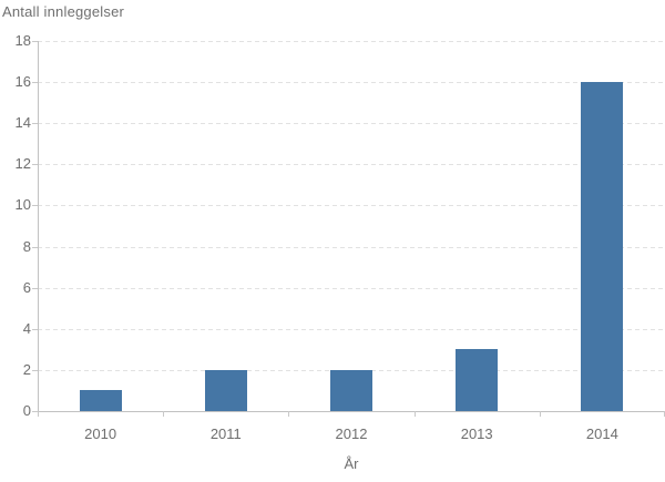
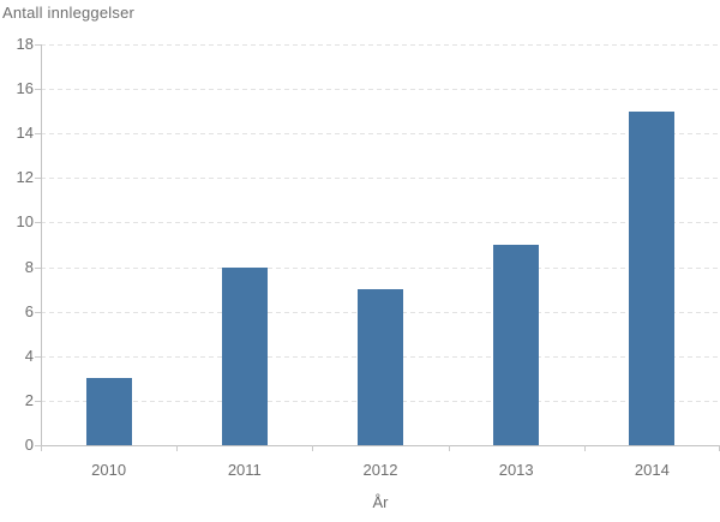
2010: 1 -> 3
2011: 2 -> 8
2012: 2 -> 7
2013: 3 -> 9
2014: 16 -> 15
